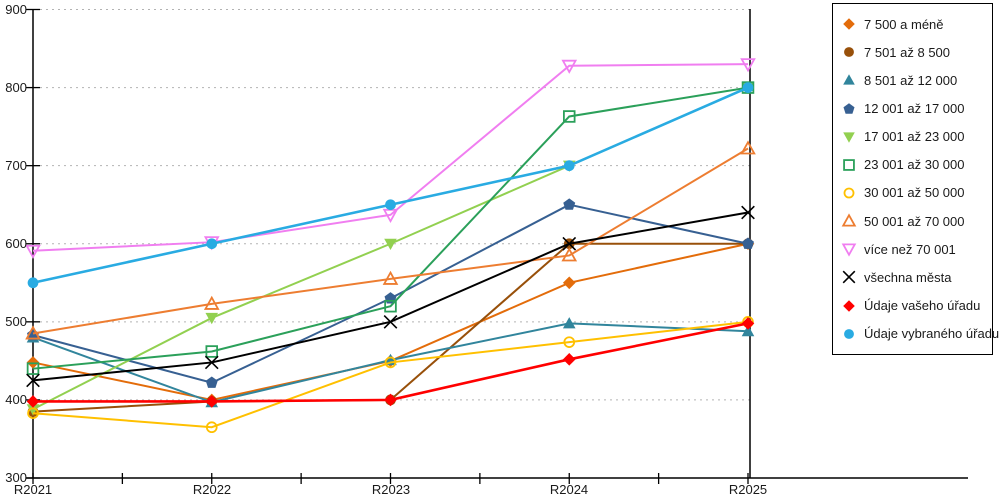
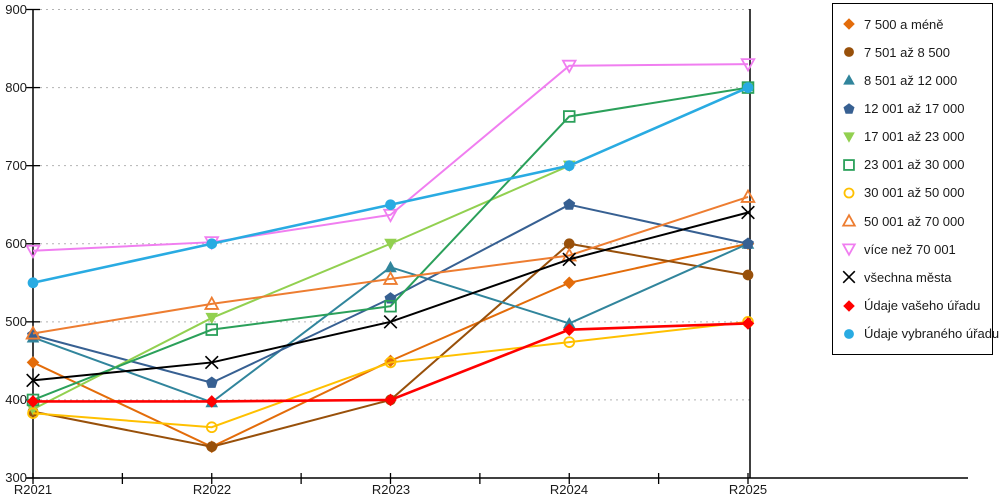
23 001 až 30 000/R2021: 440 -> 400
7 500 a méně/R2022: 400 -> 340
7 501 až 8 500/R2022: 400 -> 340
23 001 až 30 000/R2022: 460 -> 490
8 501 až 12 000/R2023: 450 -> 570
všechna města/R2024: 600 -> 580
Údaje vašeho úřadu/R2024: 450 -> 490
7 501 až 8 500/R2025: 600 -> 560
8 501 až 12 000/R2025: 490 -> 600
50 001 až 70 000/R2025: 720 -> 660
